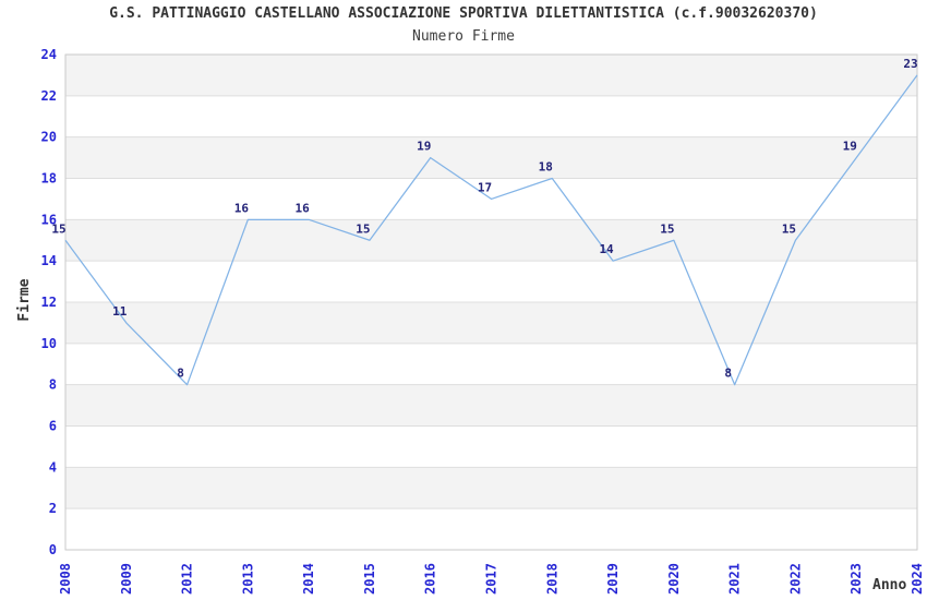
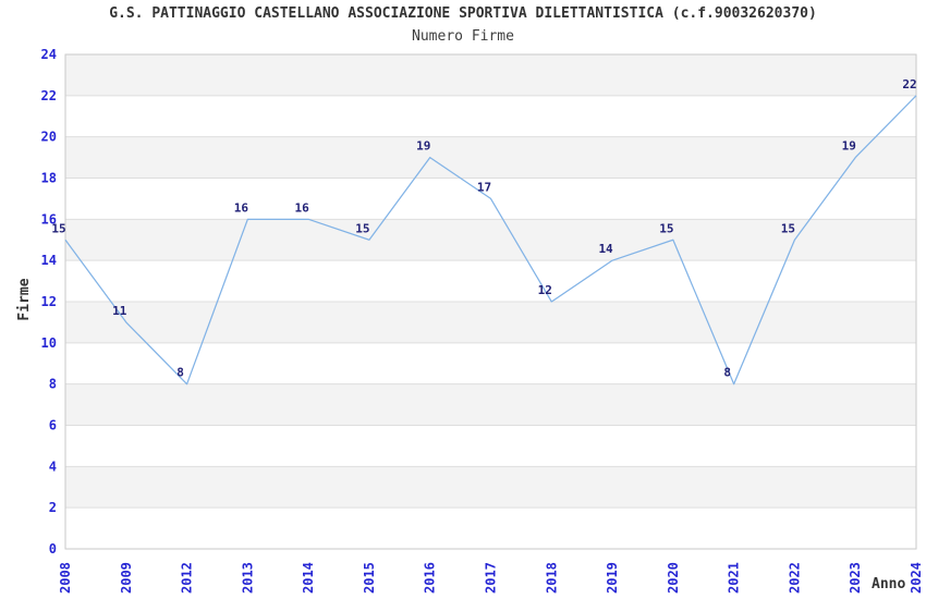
2018: 18 -> 12
2024: 23 -> 22
